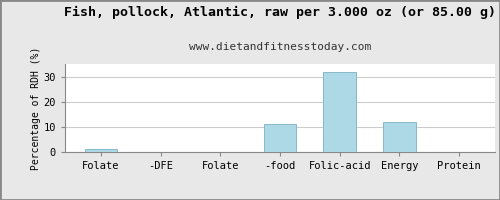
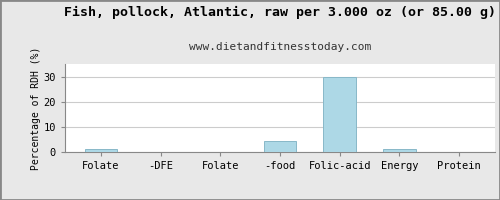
-food: 11.0 -> 4.3
Folic-acid: 32.0 -> 30.0
Energy: 12.0 -> 1.0
